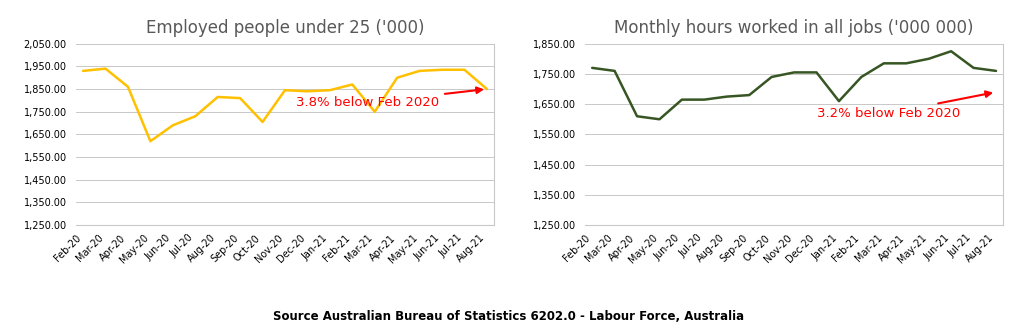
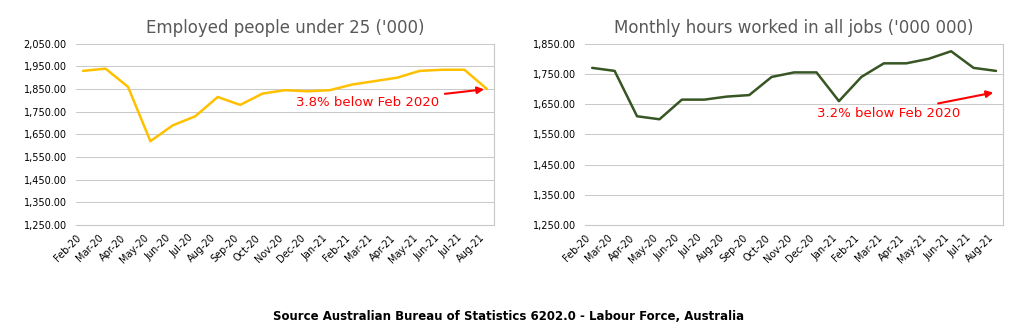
Employed people under 25 ('000)/Sep-20: 1,810 -> 1,780
Employed people under 25 ('000)/Oct-20: 1,705 -> 1,830
Employed people under 25 ('000)/Mar-21: 1,750 -> 1,885
